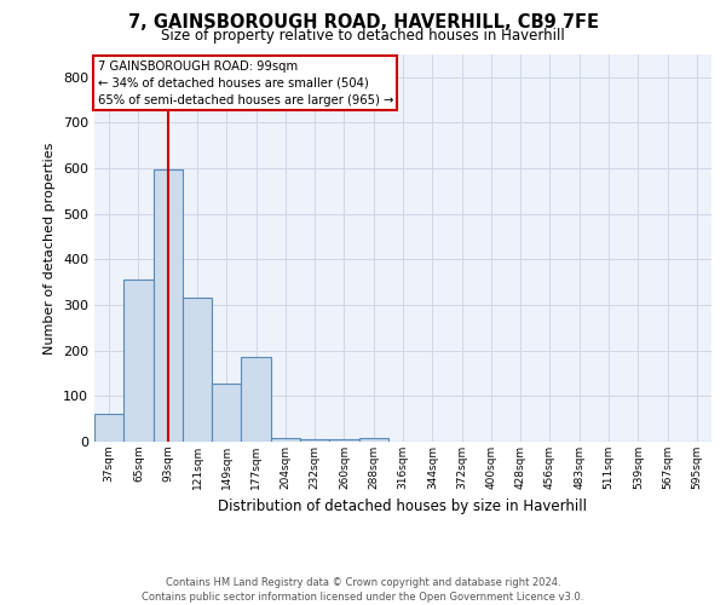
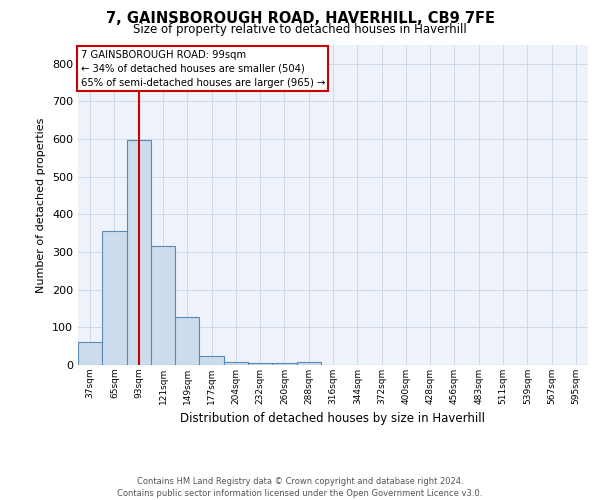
177sqm: 185 -> 25
